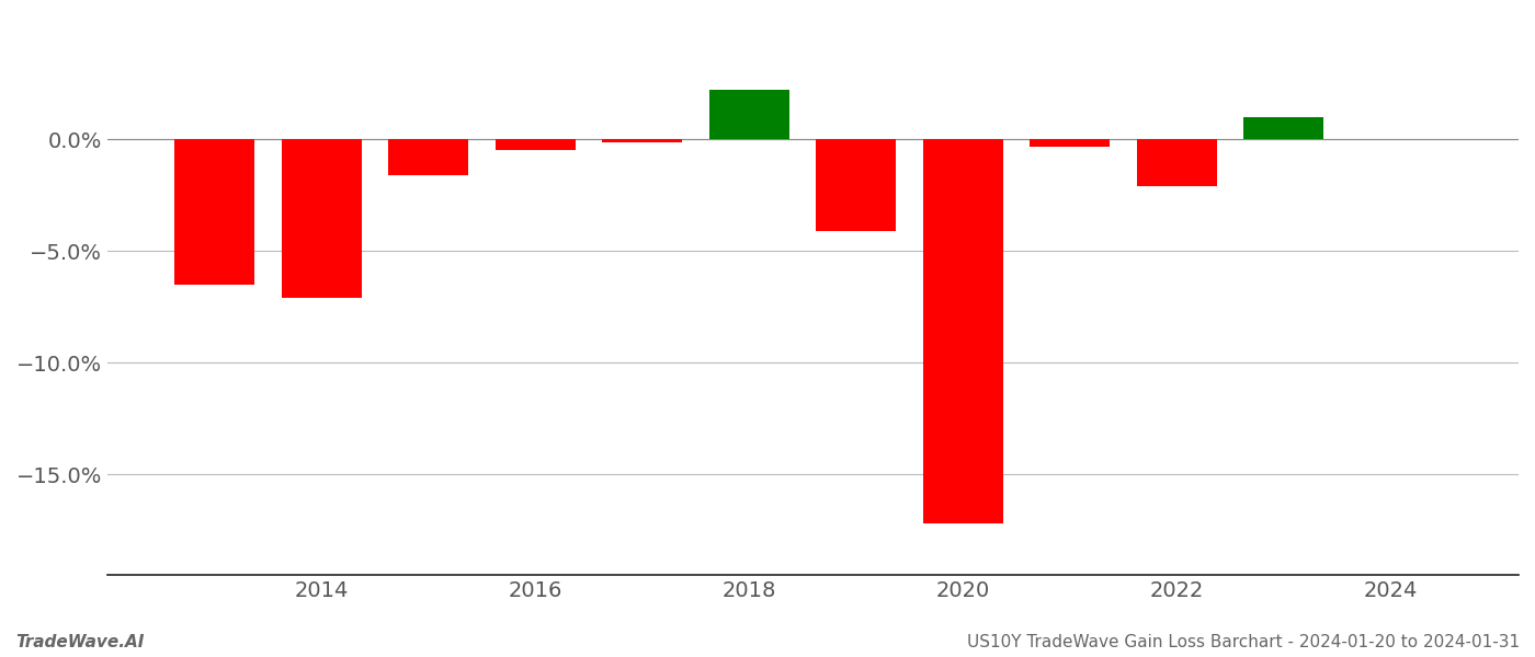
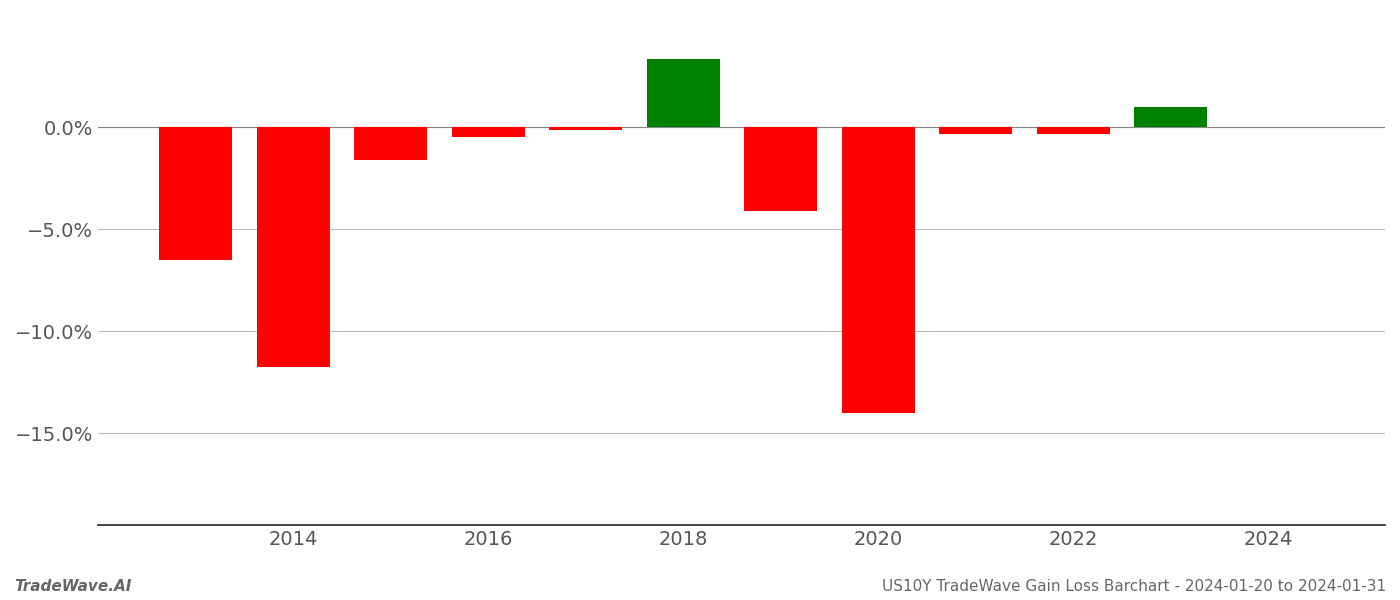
2014: -7.10% -> -11.75%
2018: 2.20% -> 3.35%
2020: -17.20% -> -14.00%
2022: -2.10% -> -0.35%
